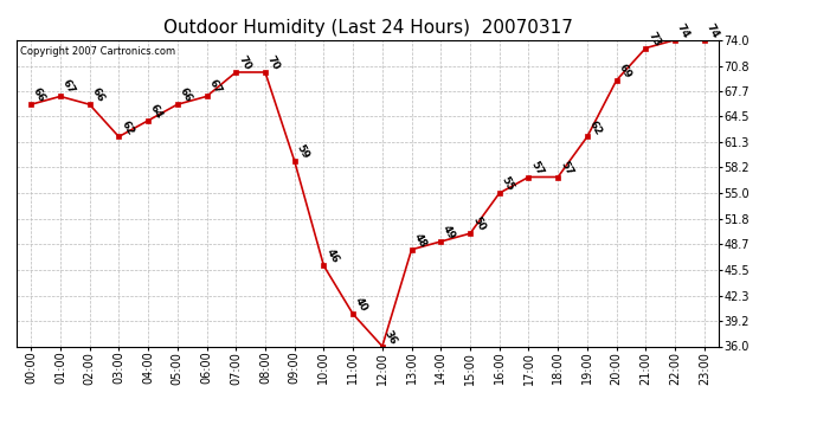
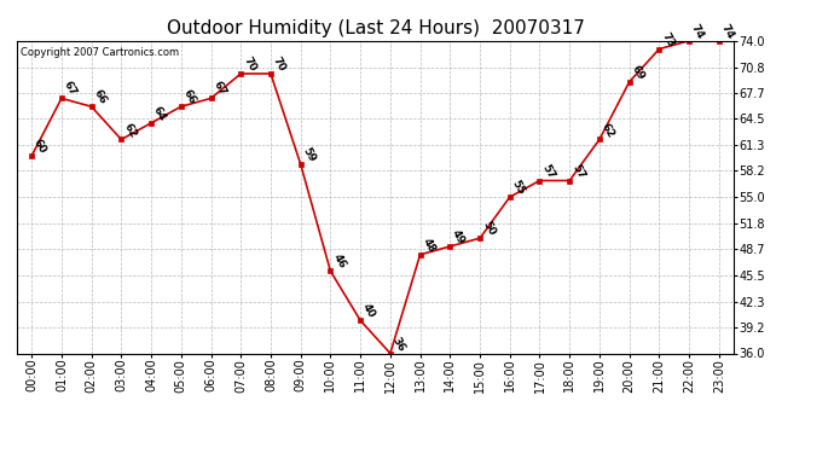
00:00: 66 -> 60
